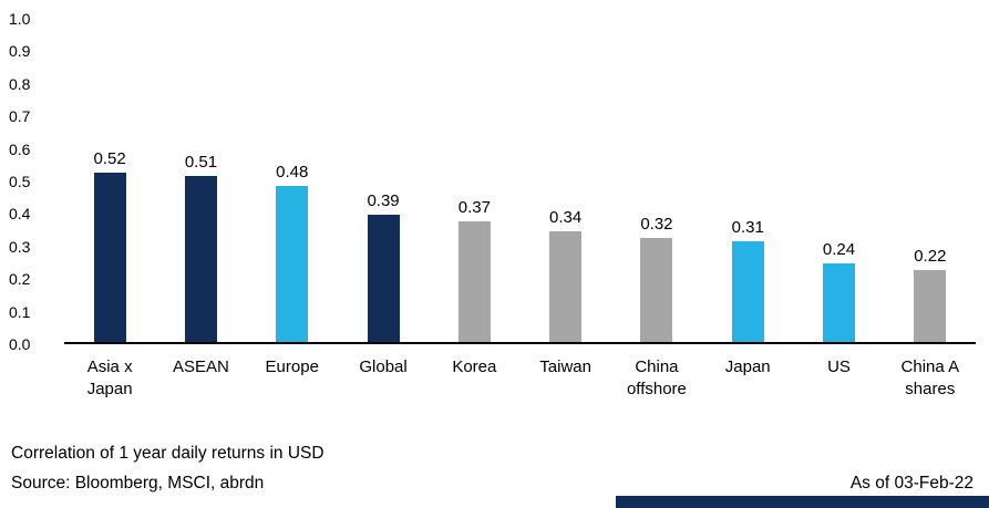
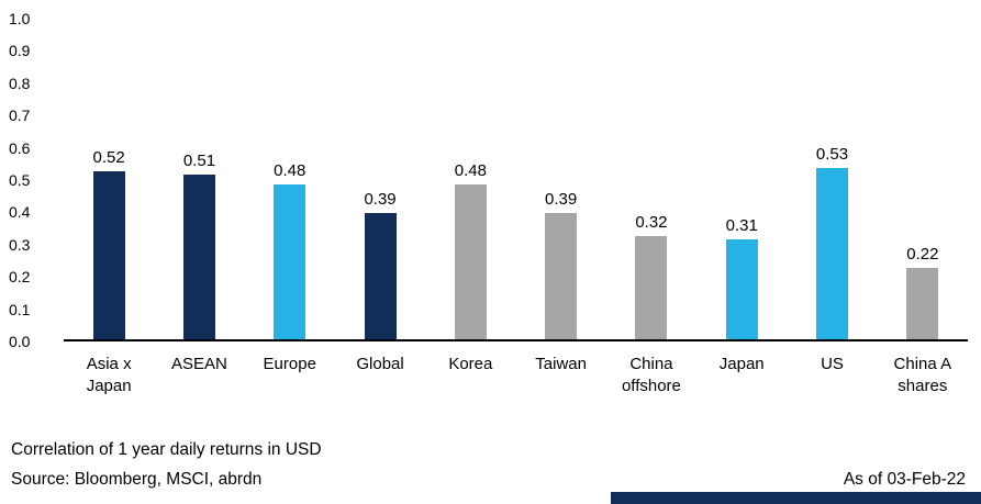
Korea: 0.37 -> 0.48
Taiwan: 0.34 -> 0.39
US: 0.24 -> 0.53
